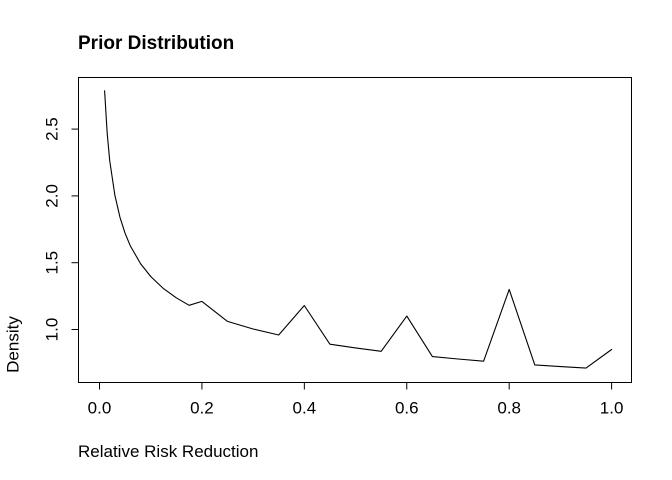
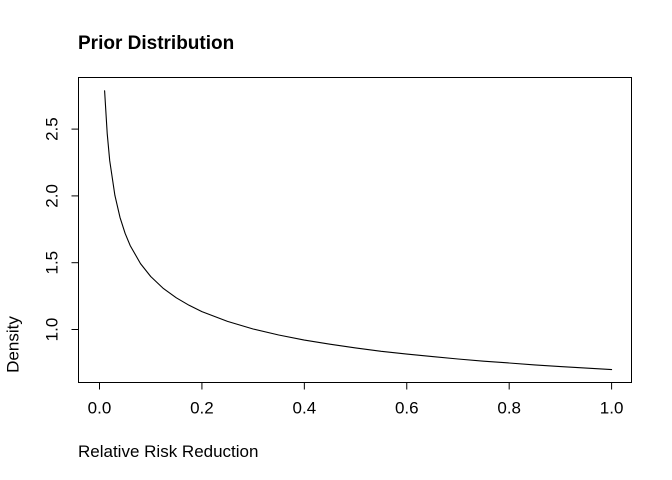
0.2: 1.21 -> 1.13
0.4: 1.18 -> 0.92
0.6: 1.10 -> 0.82
0.8: 1.30 -> 0.75
1.0: 0.85 -> 0.70
